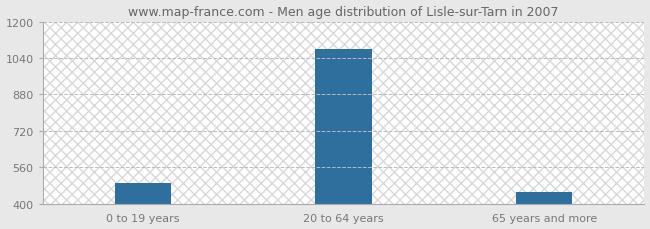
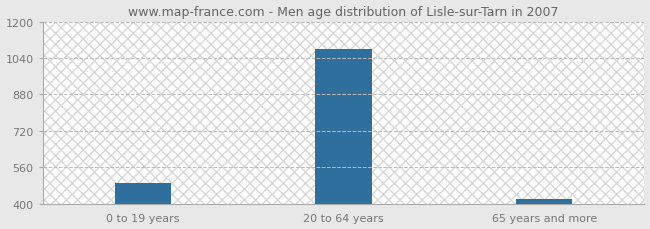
65 years and more: 450 -> 420
